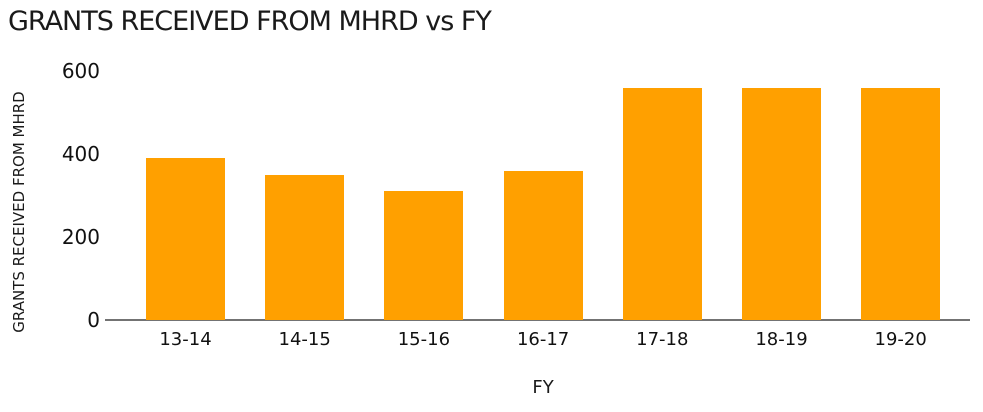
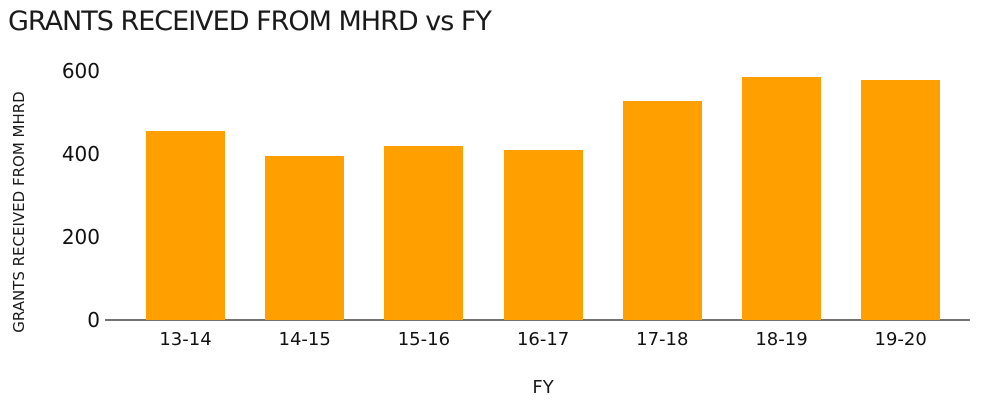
13-14: 390 -> 460
14-15: 350 -> 400
15-16: 310 -> 420
16-17: 360 -> 410
17-18: 560 -> 530
18-19: 560 -> 580
19-20: 560 -> 580
